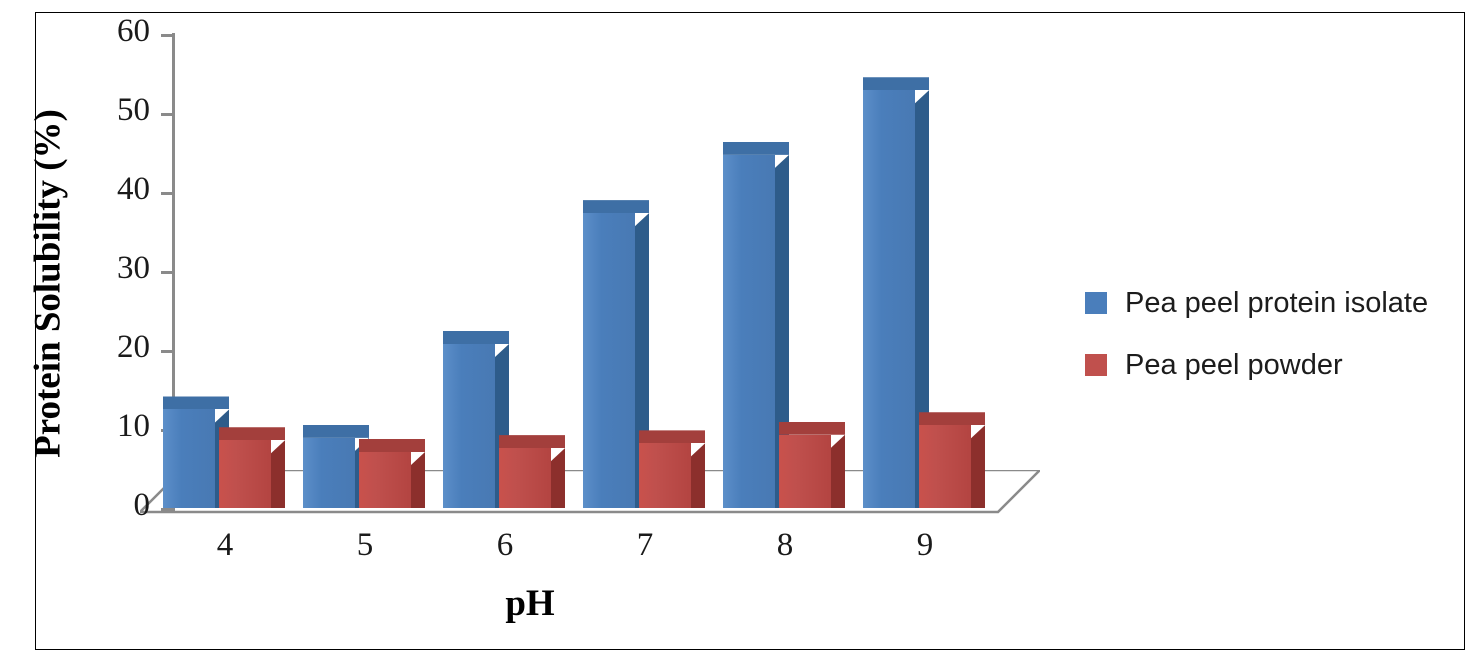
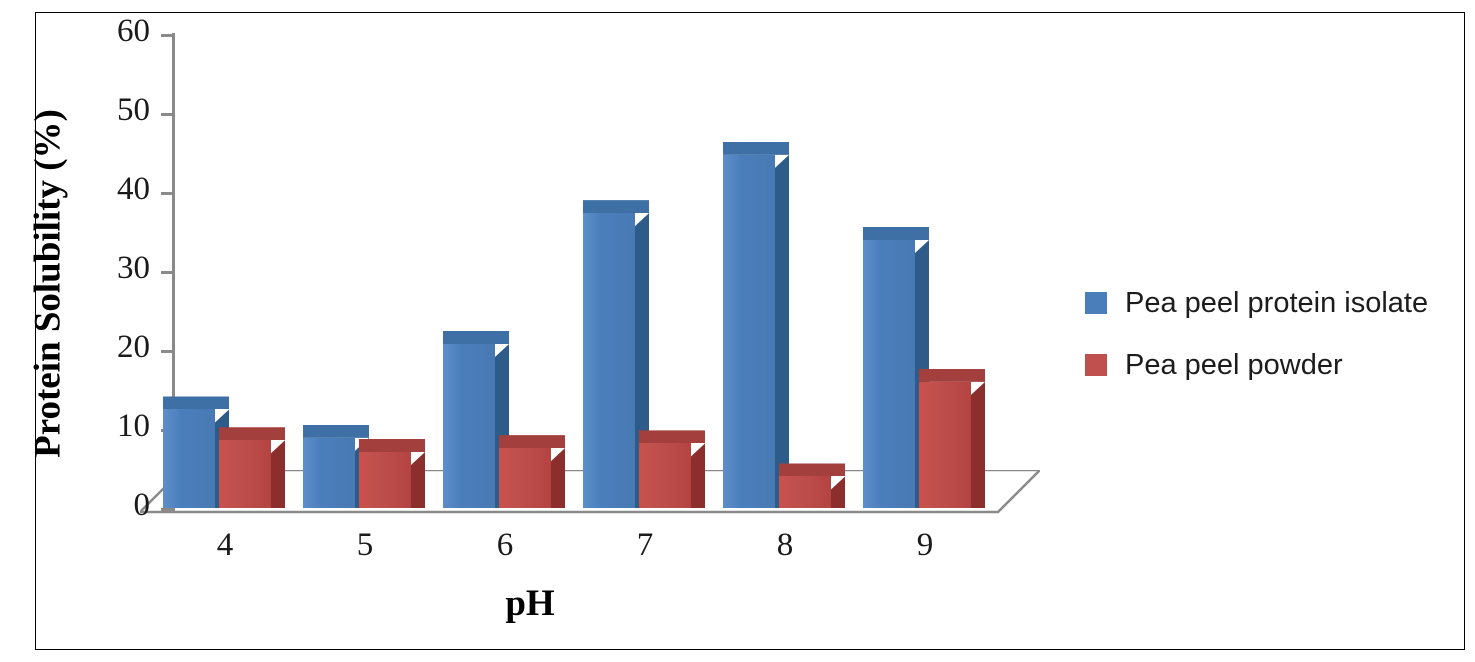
Pea peel powder/8: 9 -> 4
Pea peel protein isolate/9: 53 -> 34
Pea peel powder/9: 10 -> 16
